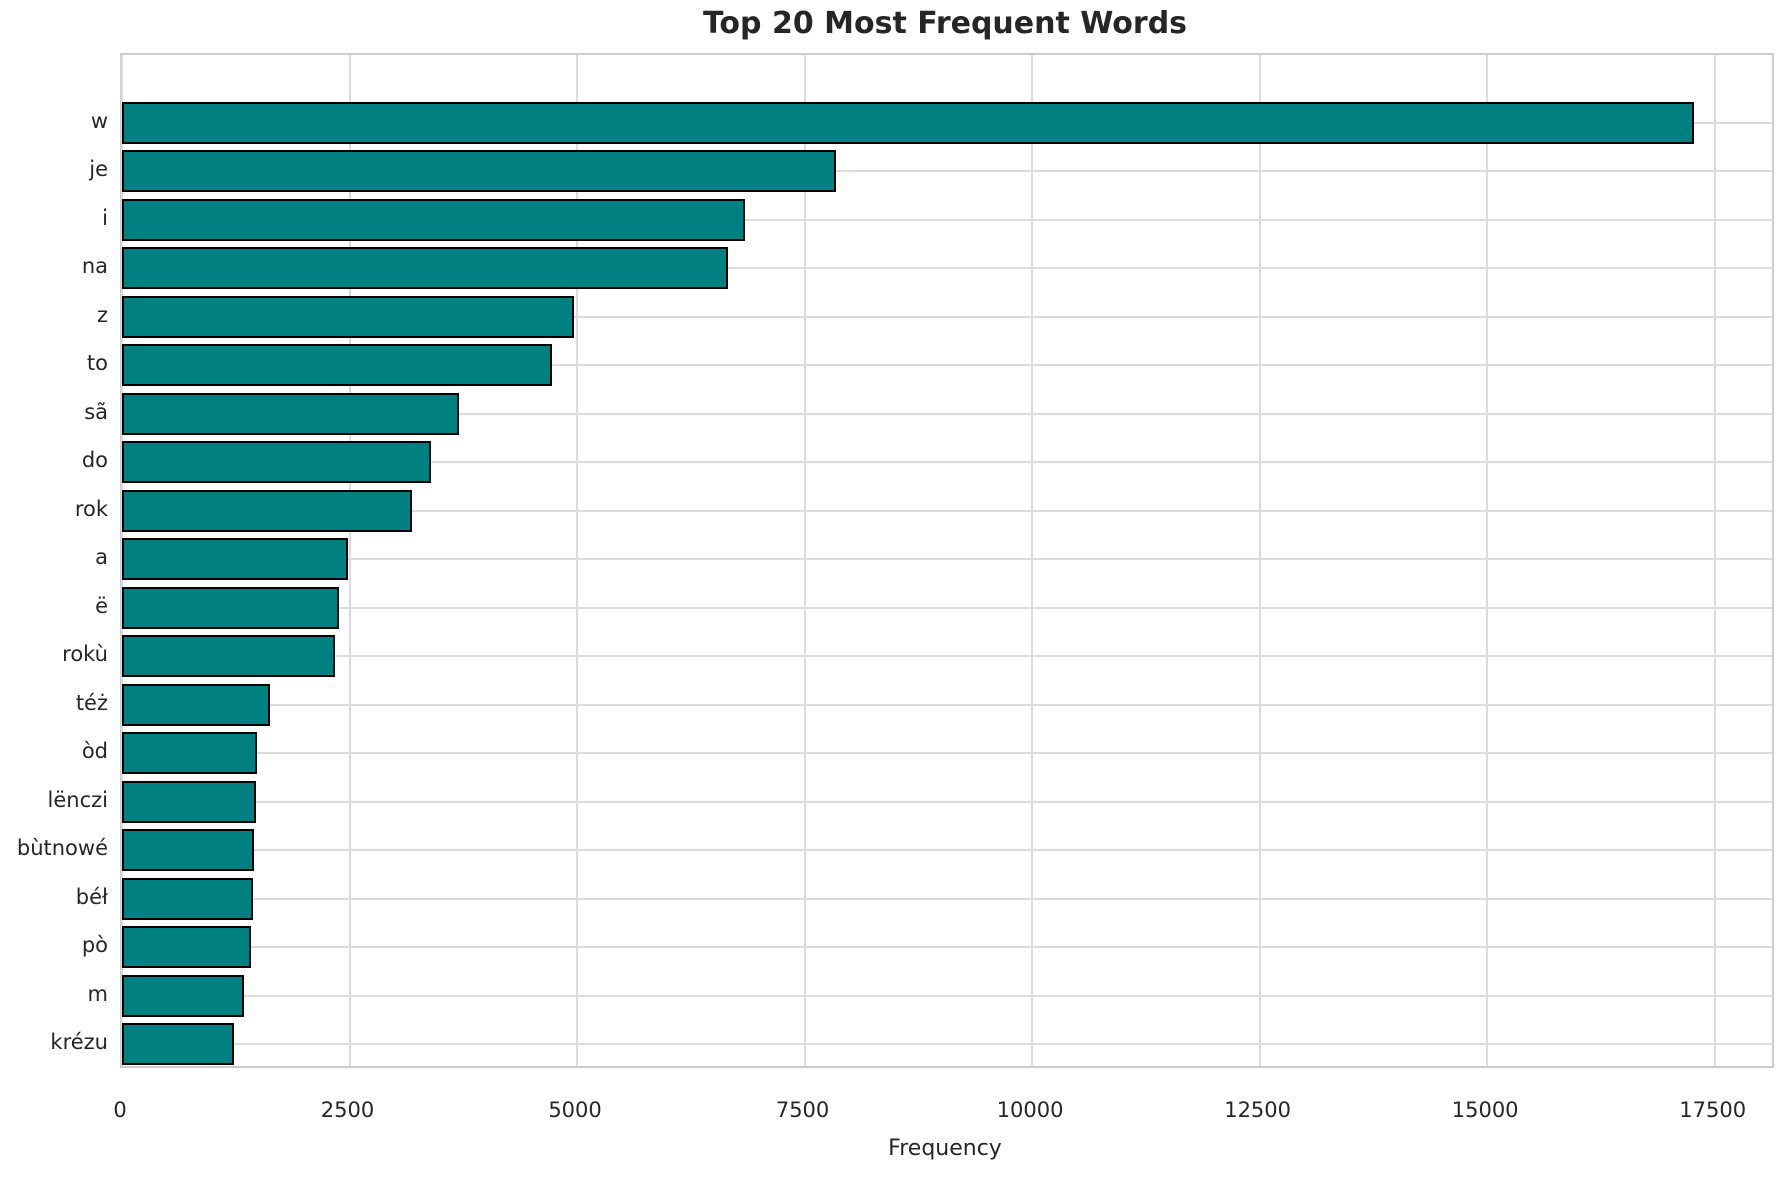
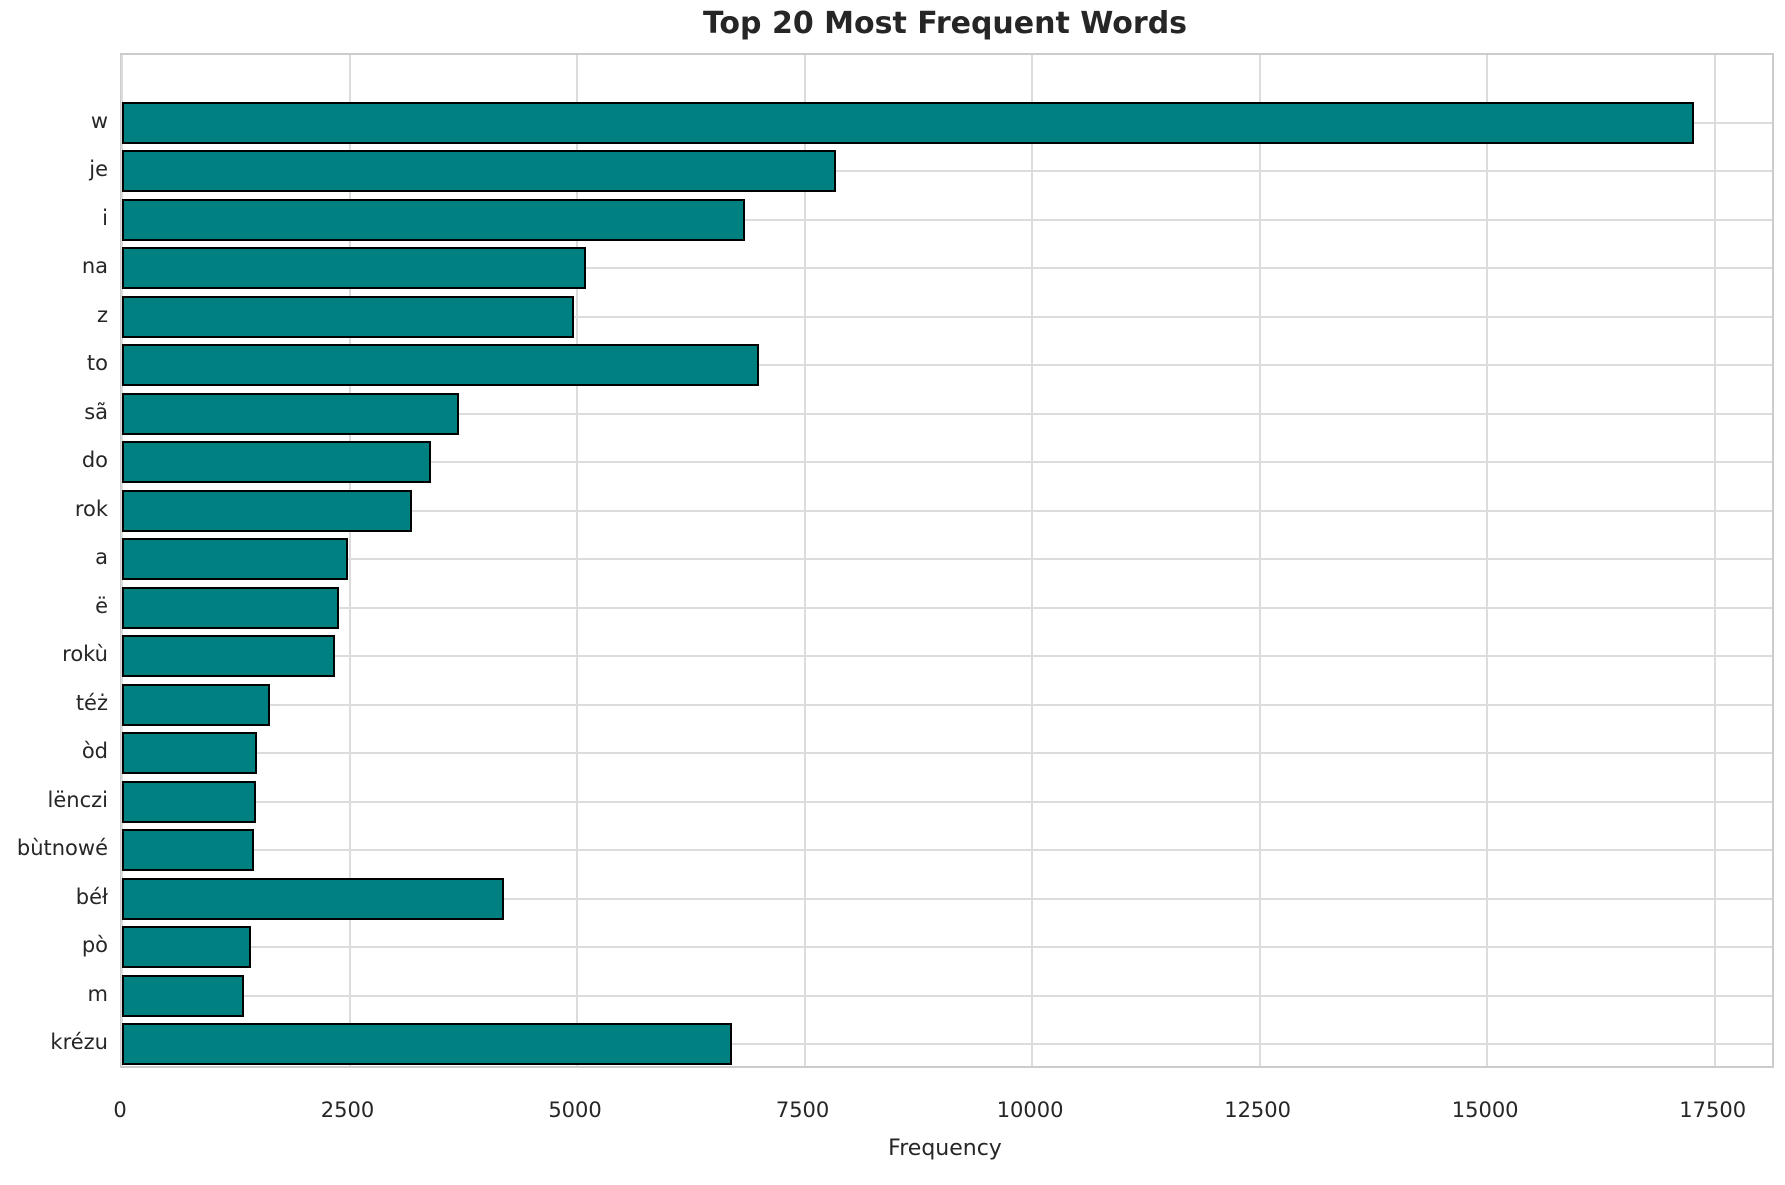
na: 6700 -> 5100
to: 4700 -> 7000
béł: 1400 -> 4200
krézu: 1200 -> 6700
